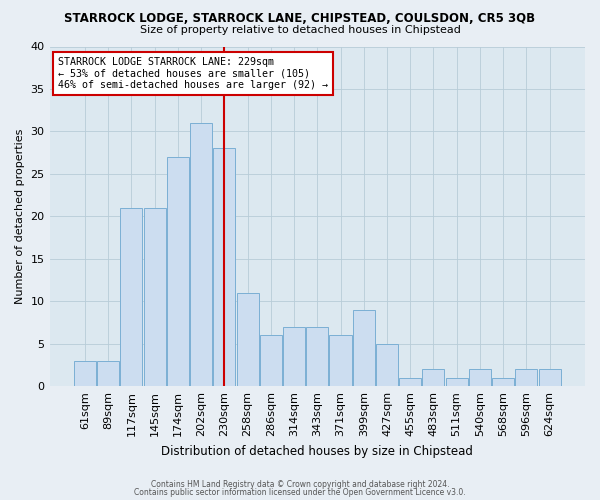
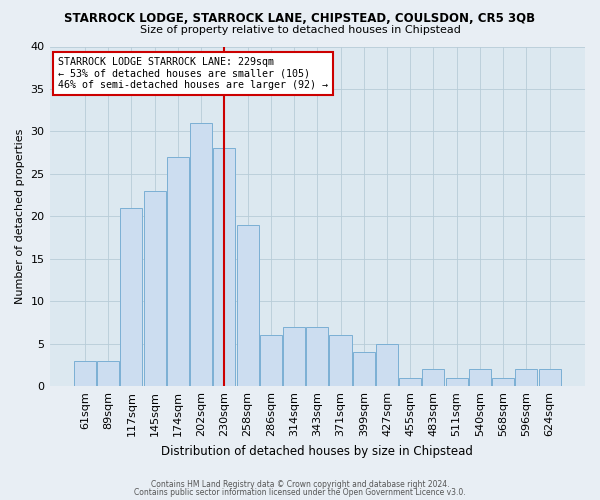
145sqm: 21 -> 23
258sqm: 11 -> 19
399sqm: 9 -> 4
